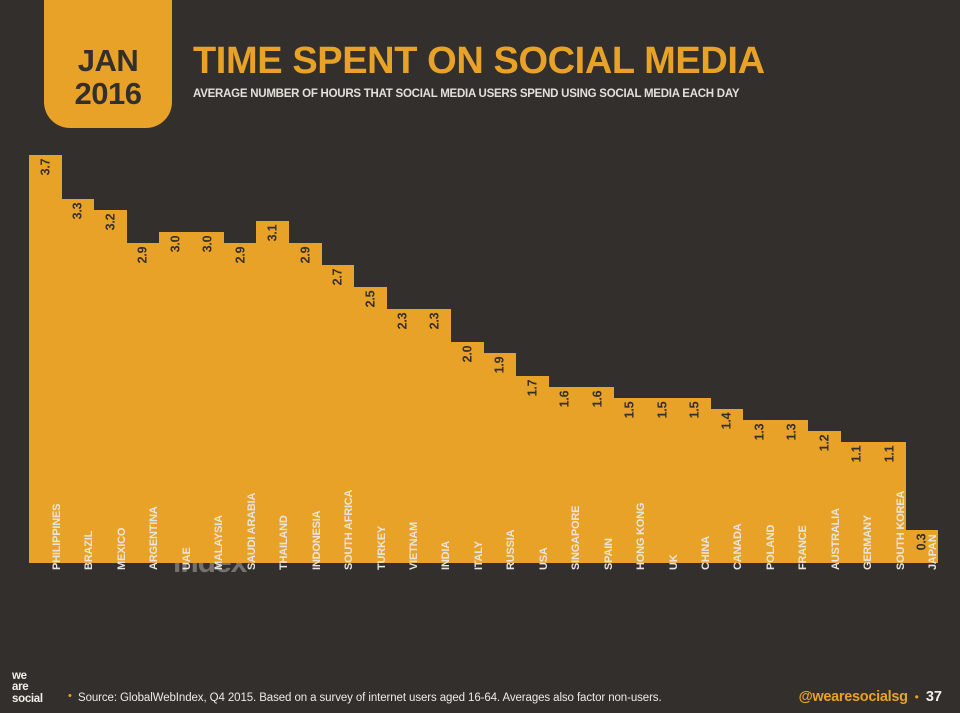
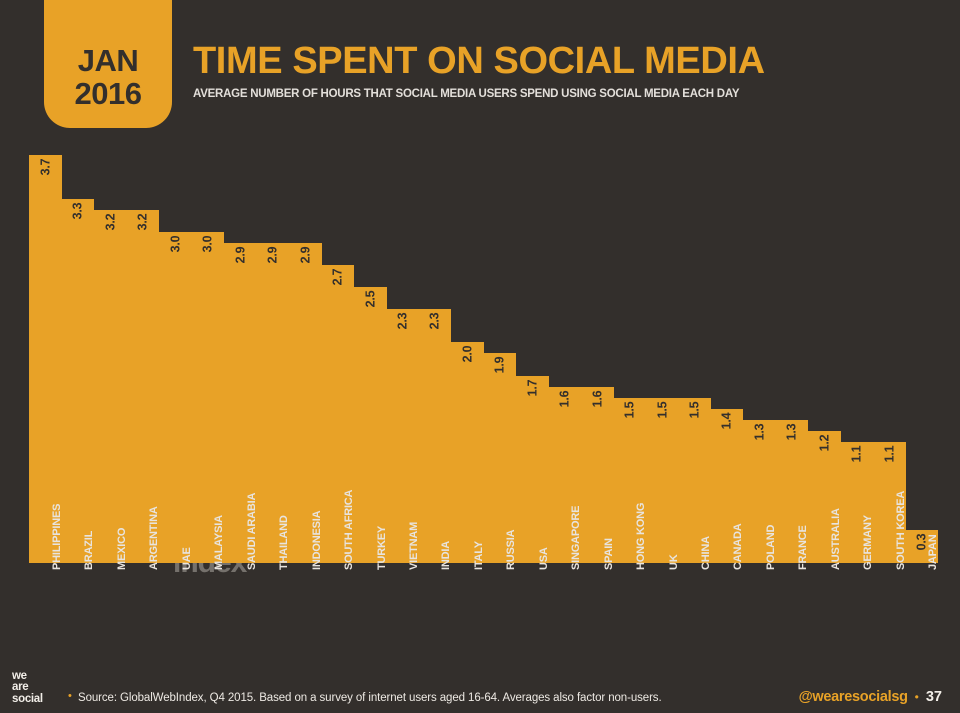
ARGENTINA: 2.9 -> 3.2
THAILAND: 3.1 -> 2.9
